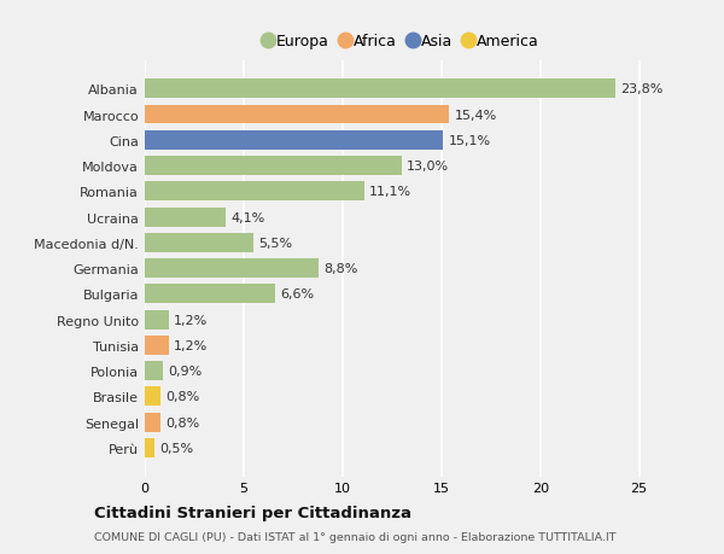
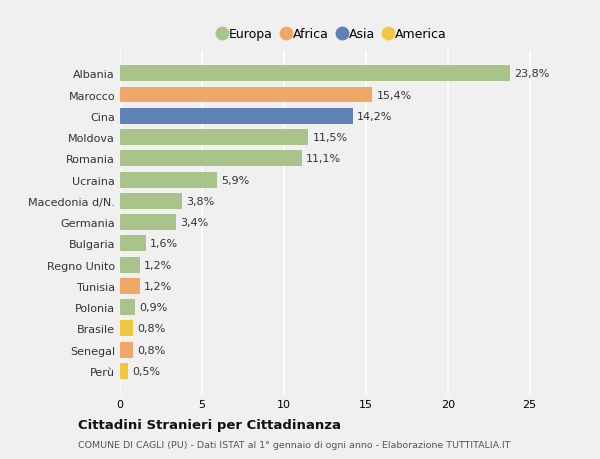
Cina: 15,1% -> 14,2%
Moldova: 13,0% -> 11,5%
Ucraina: 4,1% -> 5,9%
Macedonia d/N.: 5,5% -> 3,8%
Germania: 8,8% -> 3,4%
Bulgaria: 6,6% -> 1,6%
